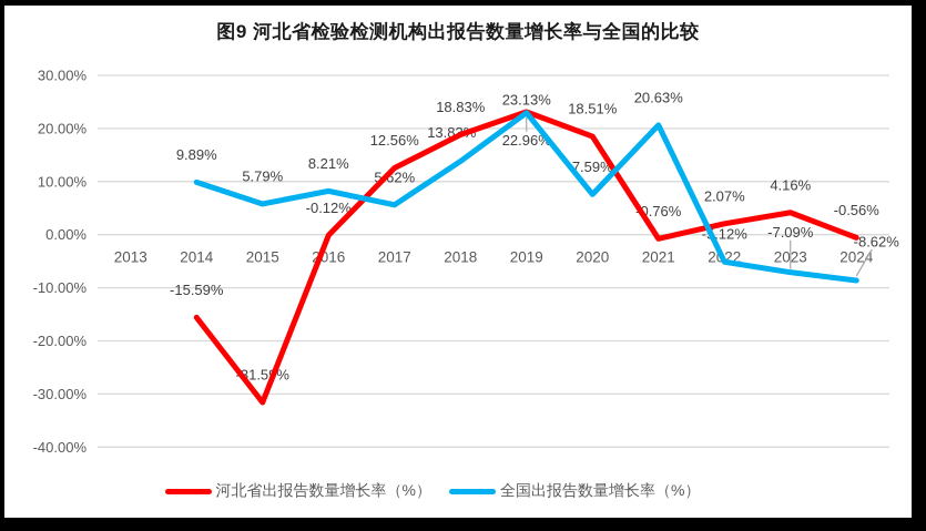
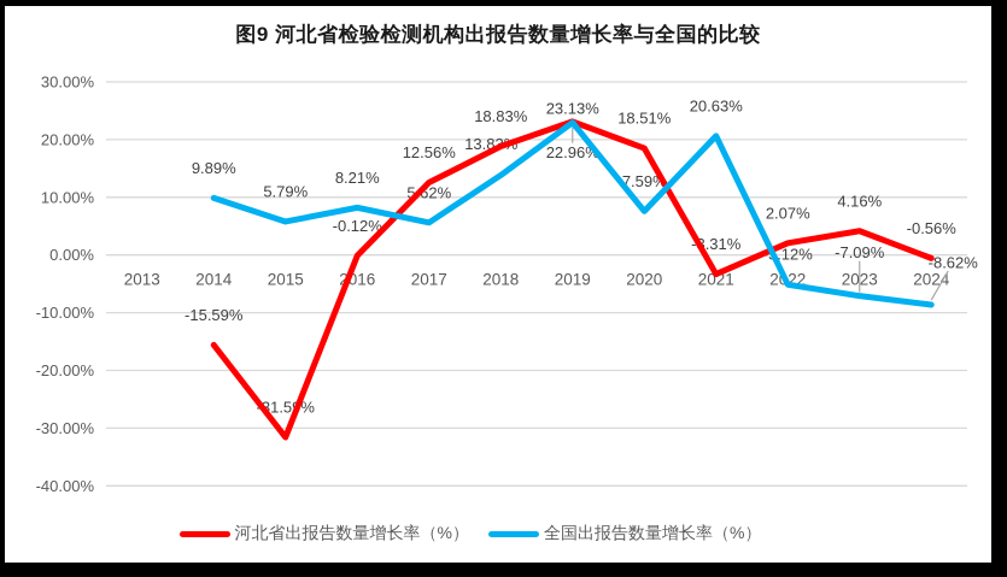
河北省出报告数量增长率（%）/2021: -0.76% -> -3.31%
